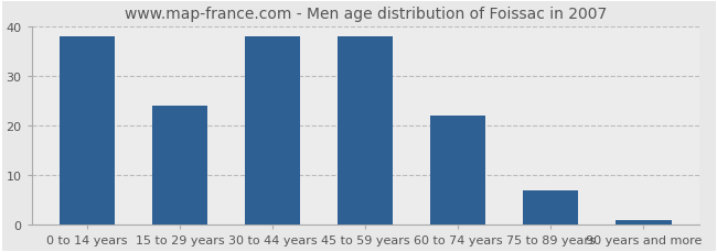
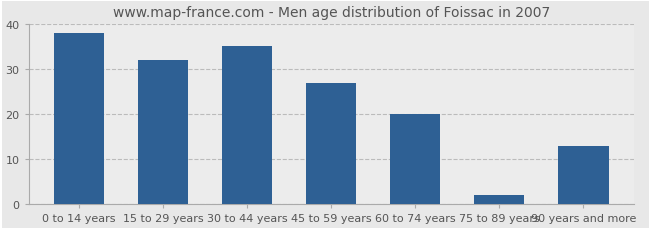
15 to 29 years: 24 -> 32
30 to 44 years: 38 -> 35
45 to 59 years: 38 -> 27
60 to 74 years: 22 -> 20
75 to 89 years: 7 -> 2
90 years and more: 1 -> 13
